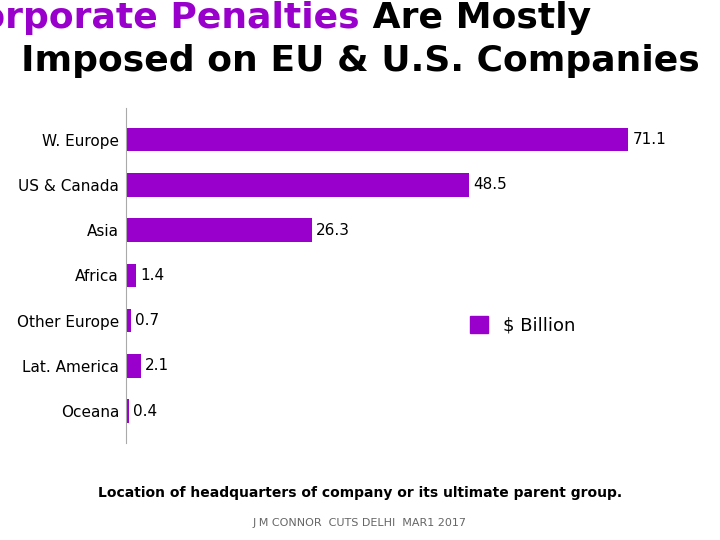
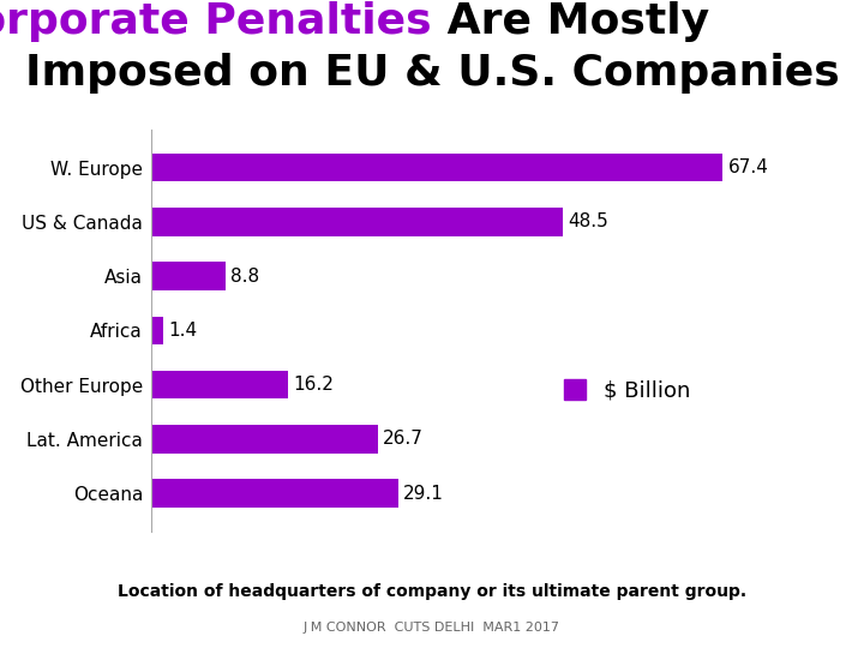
W. Europe: 71.1 -> 67.4
Asia: 26.3 -> 8.8
Other Europe: 0.7 -> 16.2
Lat. America: 2.1 -> 26.7
Oceana: 0.4 -> 29.1
